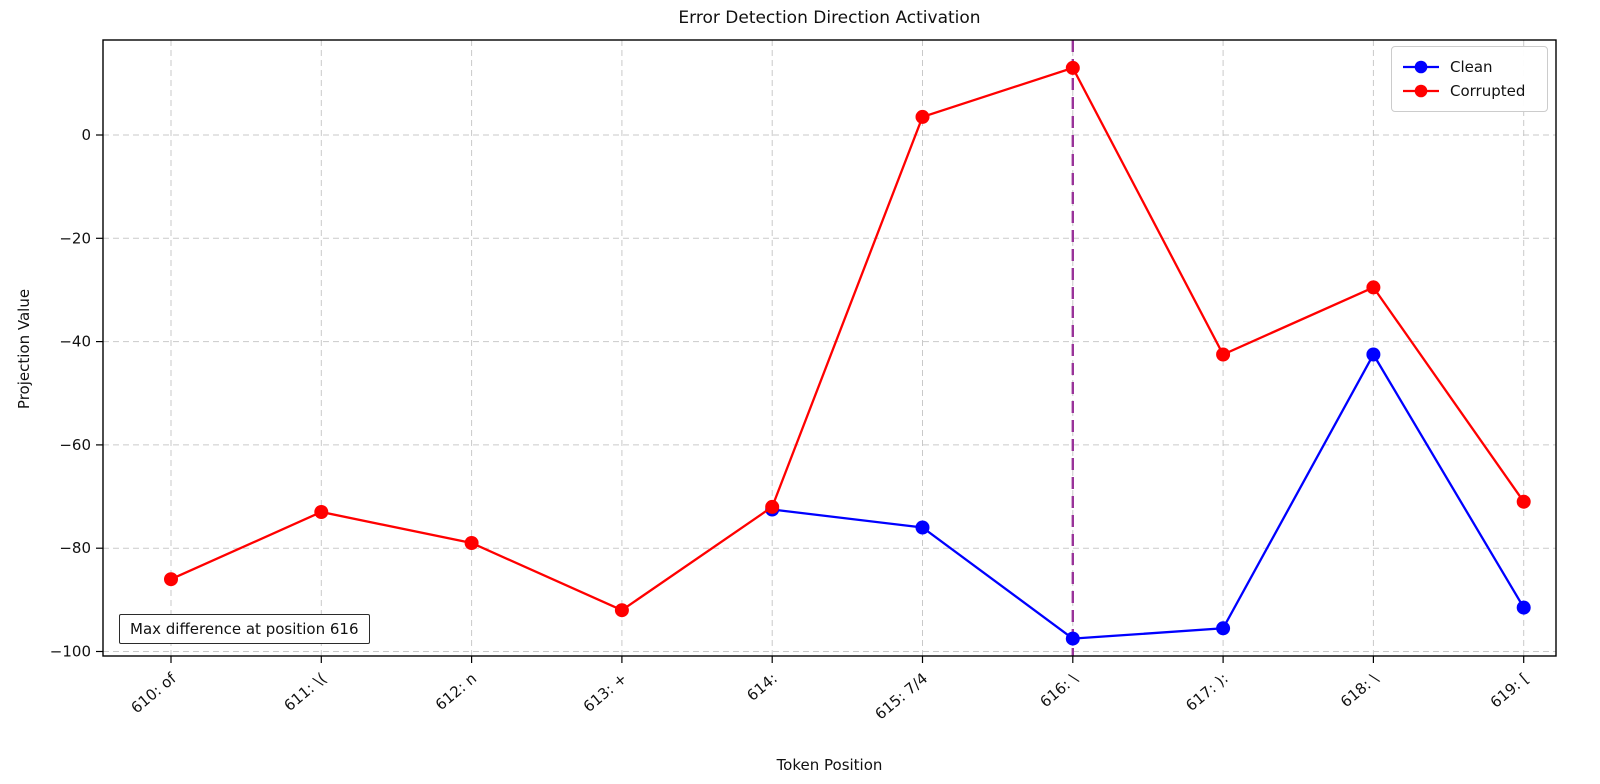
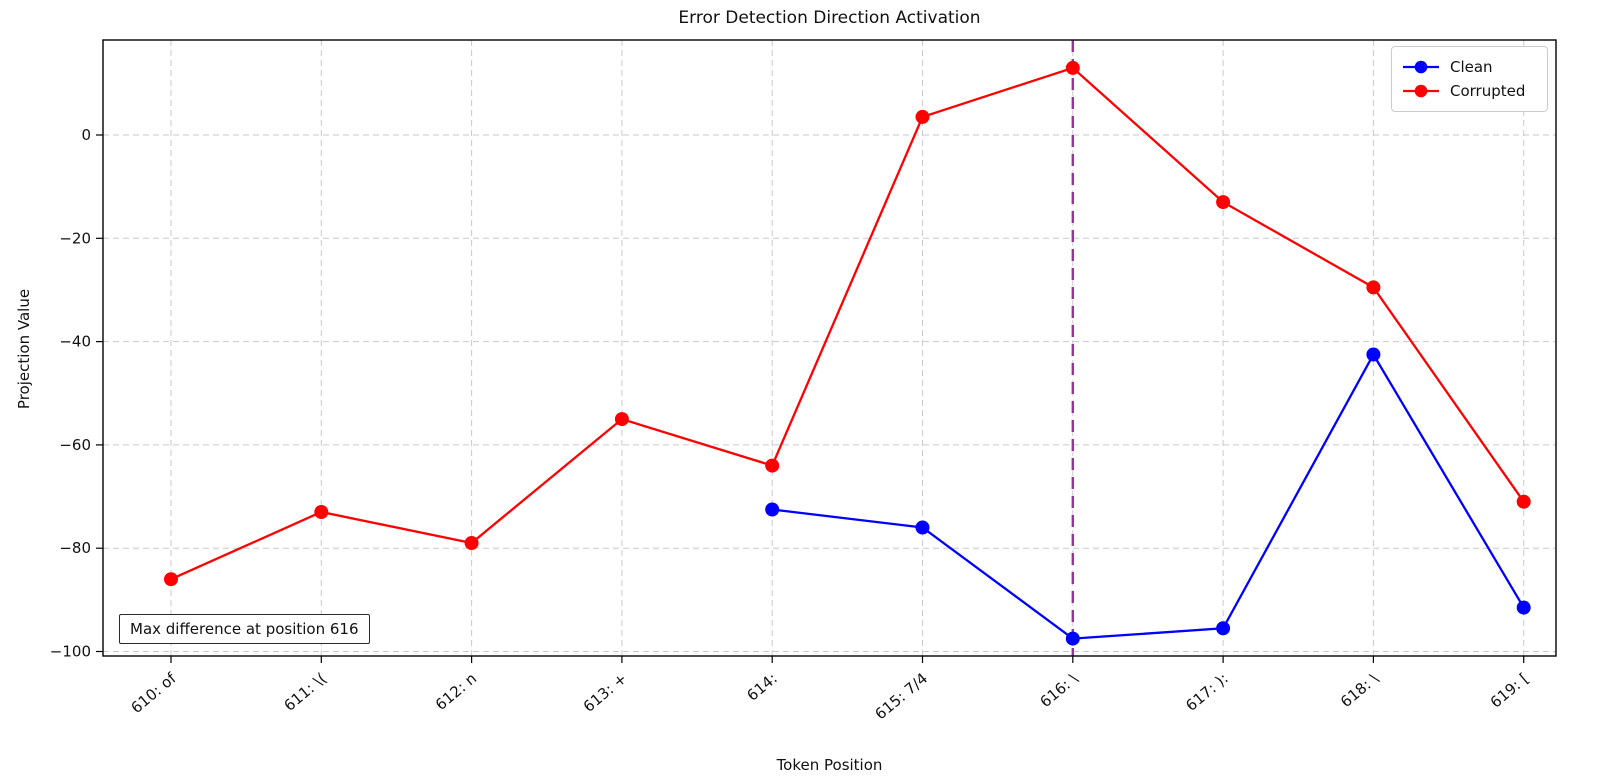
Corrupted/613: +: -92 -> -55
Corrupted/614:: -72 -> -64
Corrupted/617: ):: -42 -> -13
